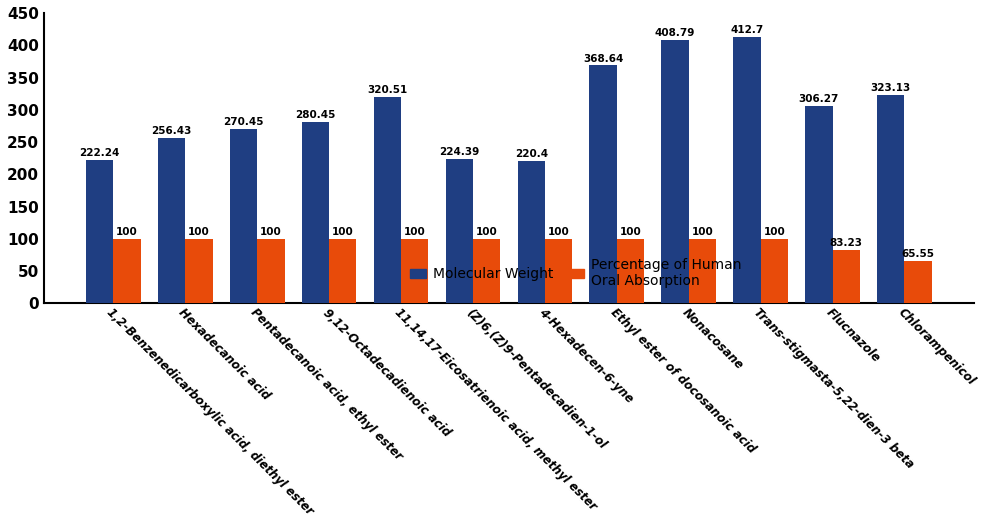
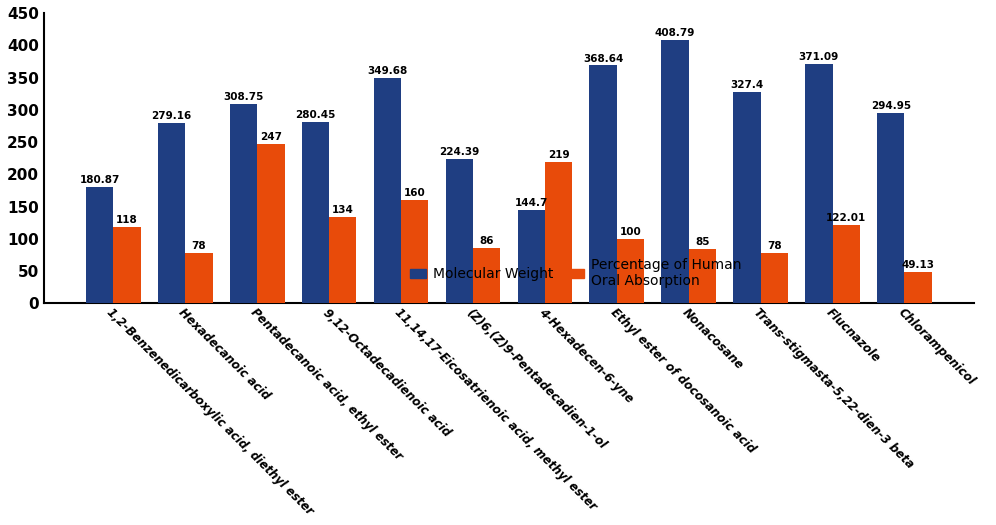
Molecular Weight/1,2-Benzenedicarboxylic acid, diethyl ester: 222.24 -> 180.87
Percentage of Human Oral Absorption/1,2-Benzenedicarboxylic acid, diethyl ester: 100 -> 118
Molecular Weight/Hexadecanoic acid: 256.43 -> 279.16
Percentage of Human Oral Absorption/Hexadecanoic acid: 100 -> 78
Molecular Weight/Pentadecanoic acid, ethyl ester: 270.45 -> 308.75
Percentage of Human Oral Absorption/Pentadecanoic acid, ethyl ester: 100 -> 247
Percentage of Human Oral Absorption/9,12-Octadecadienoic acid: 100 -> 134
Molecular Weight/11,14,17-Eicosatrienoic acid, methyl ester: 320.51 -> 349.68
Percentage of Human Oral Absorption/11,14,17-Eicosatrienoic acid, methyl ester: 100 -> 160
Percentage of Human Oral Absorption/(Z)6,(Z)9-Pentadecadien-1-ol: 100 -> 86
Molecular Weight/4-Hexadecen-6-yne: 220.4 -> 144.7
Percentage of Human Oral Absorption/4-Hexadecen-6-yne: 100 -> 219
Percentage of Human Oral Absorption/Nonacosane: 100 -> 85
Molecular Weight/Trans-stigmasta-5,22-dien-3 beta: 412.7 -> 327.4
Percentage of Human Oral Absorption/Trans-stigmasta-5,22-dien-3 beta: 100 -> 78
Molecular Weight/Flucnazole: 306.27 -> 371.09
Percentage of Human Oral Absorption/Flucnazole: 83.23 -> 122.01
Molecular Weight/Chlorampenicol: 323.13 -> 294.95
Percentage of Human Oral Absorption/Chlorampenicol: 65.55 -> 49.13
